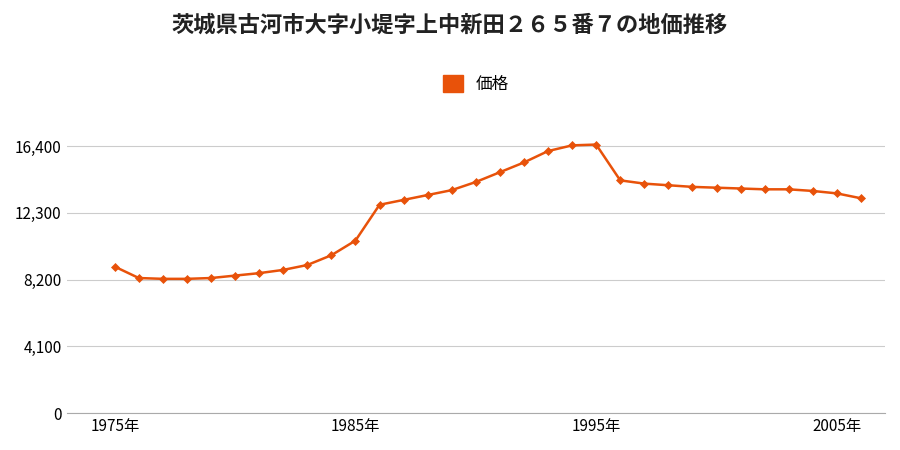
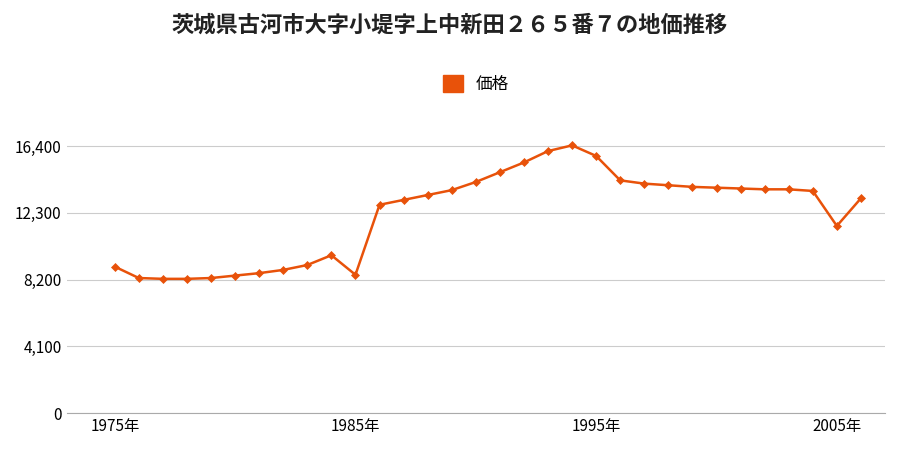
1985年: 10,600 -> 8,500
1995年: 16,500 -> 15,800
2005年: 13,500 -> 11,500
